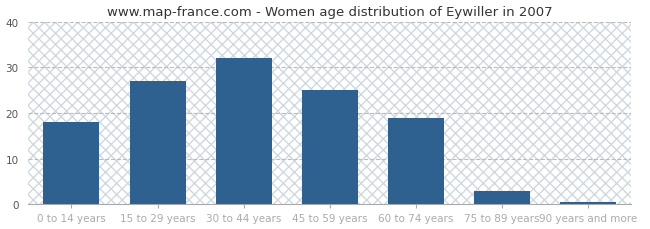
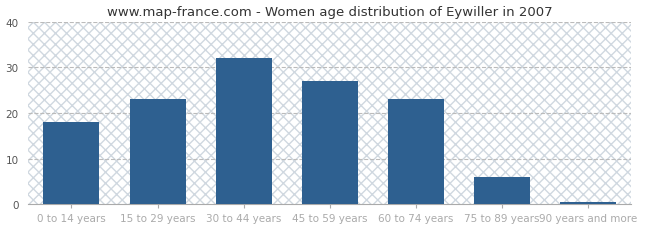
15 to 29 years: 27.0 -> 23.0
45 to 59 years: 25.0 -> 27.0
60 to 74 years: 19.0 -> 23.0
75 to 89 years: 3.0 -> 6.0
